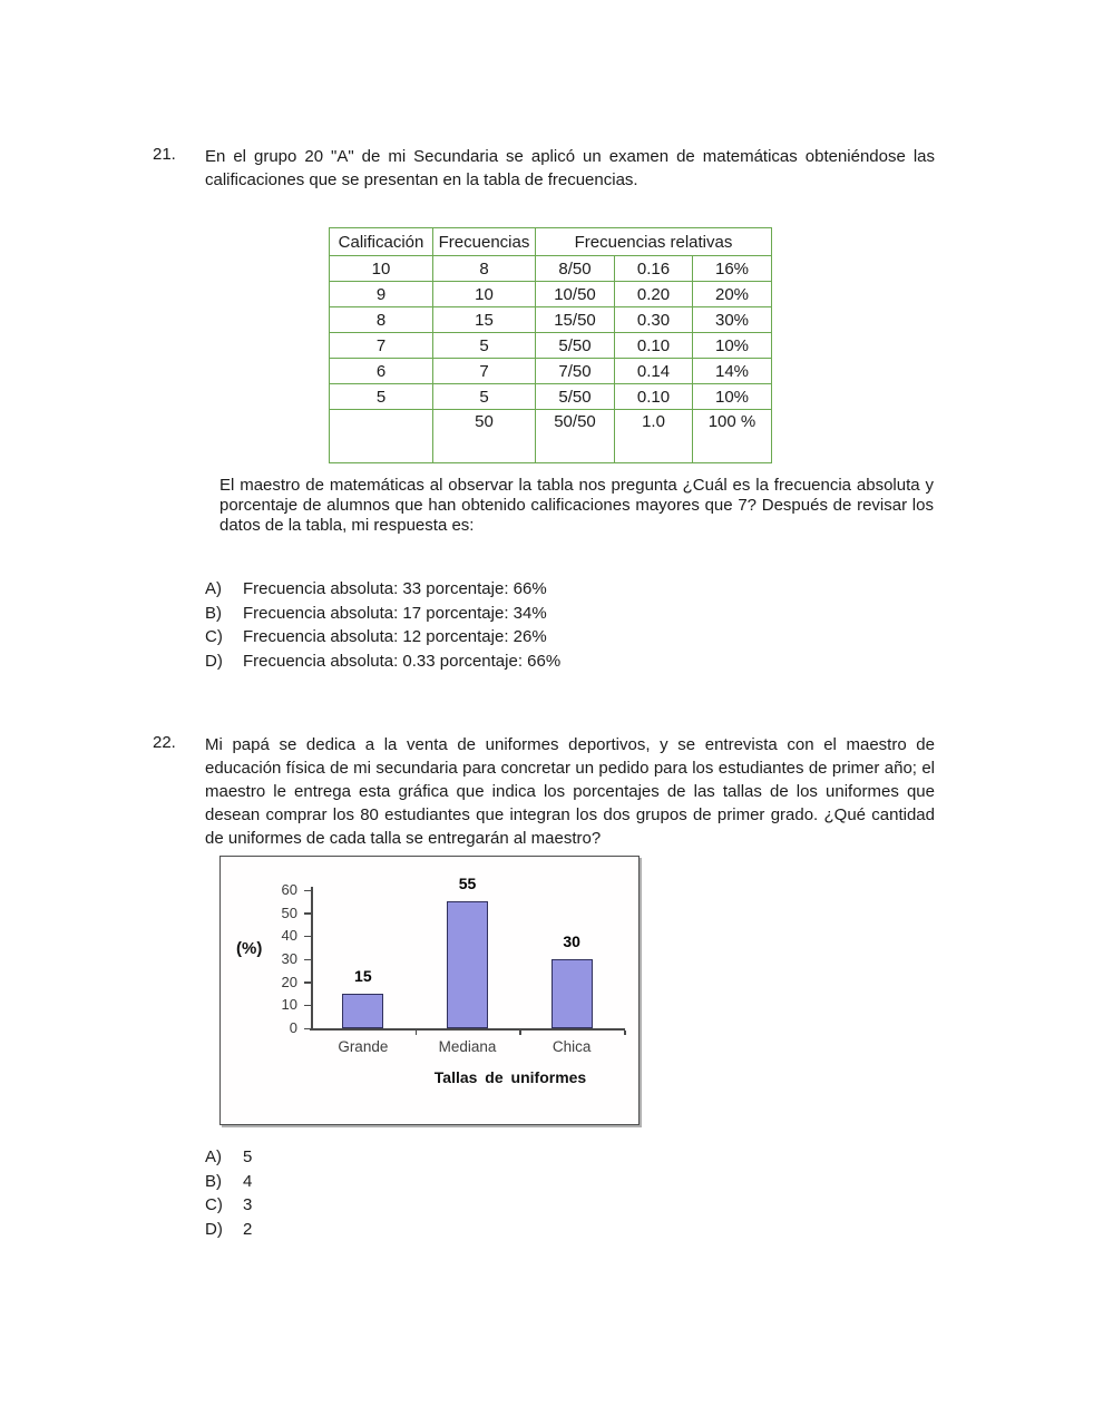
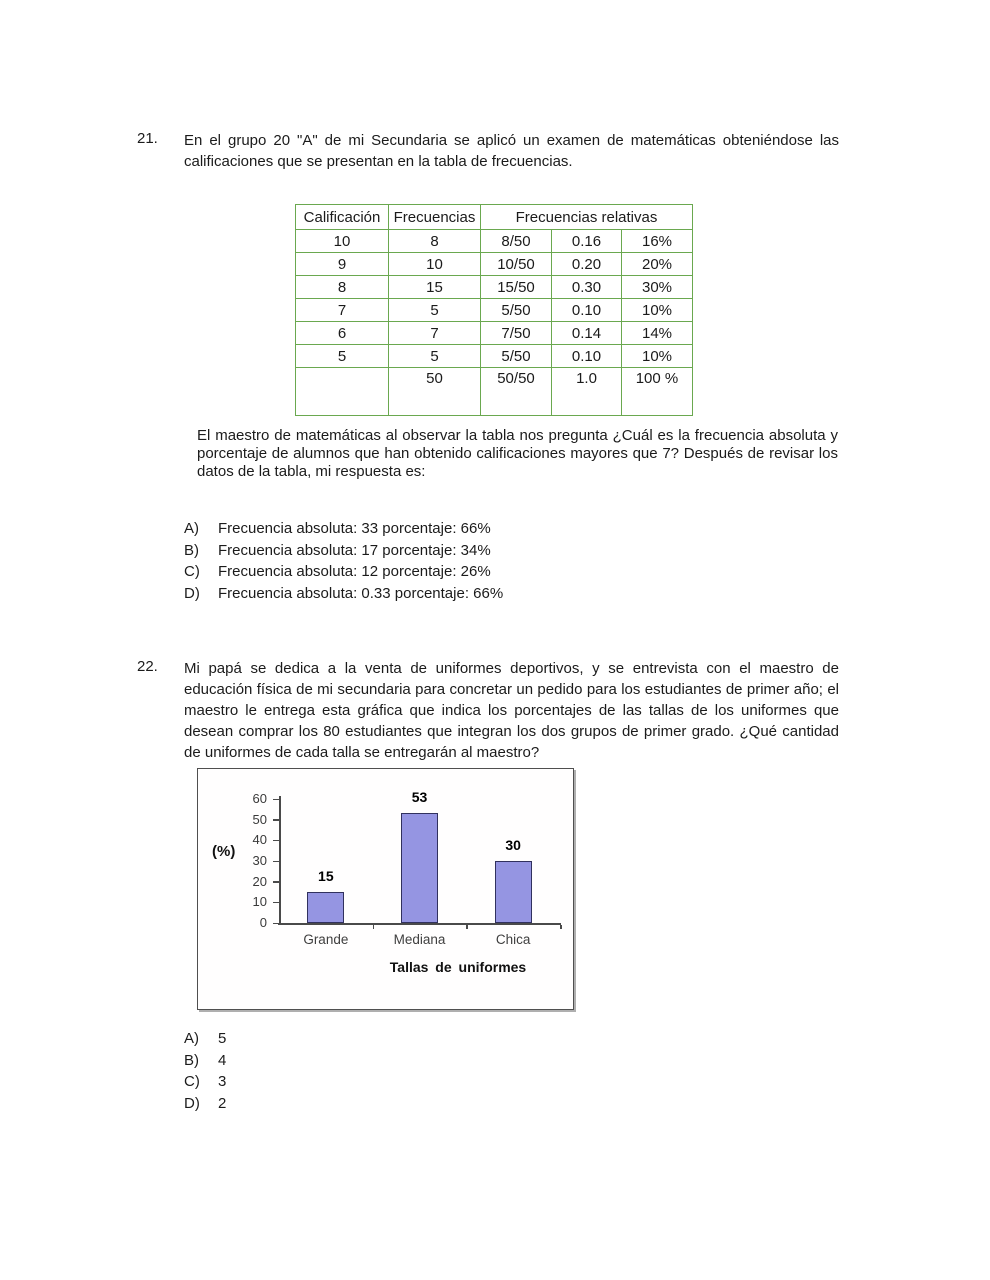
Mediana: 55 -> 53
